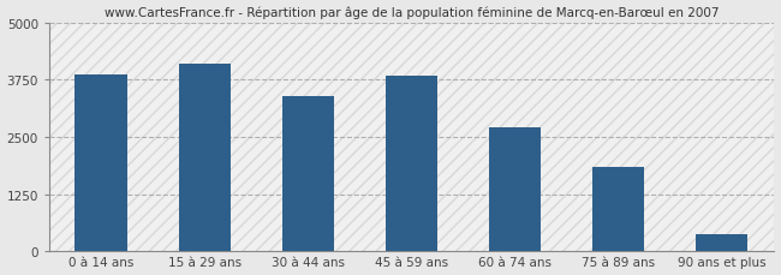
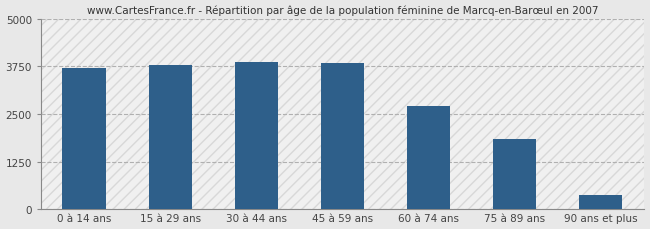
0 à 14 ans: 3850 -> 3700
15 à 29 ans: 4100 -> 3780
30 à 44 ans: 3400 -> 3870
